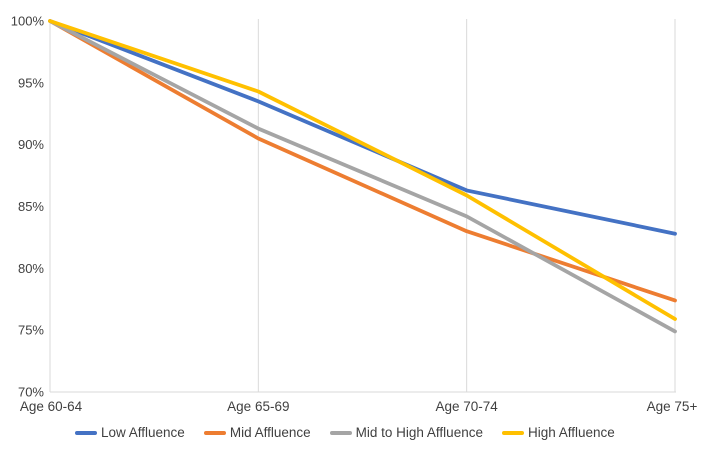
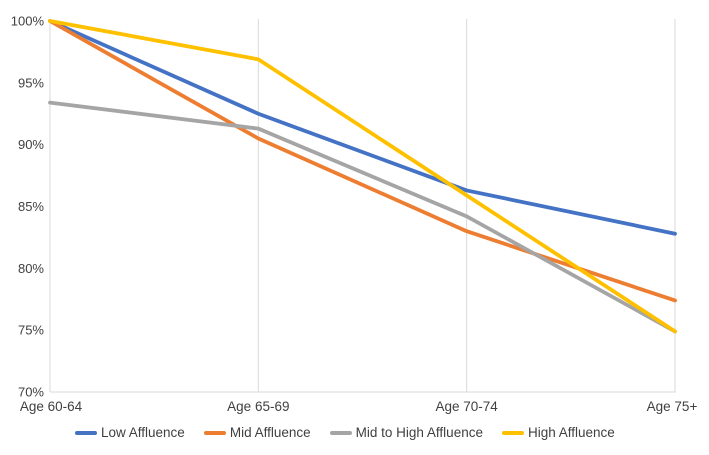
Mid to High Affluence/Age 60-64: 100.0% -> 93.4%
Low Affluence/Age 65-69: 93.5% -> 92.5%
High Affluence/Age 65-69: 94.3% -> 96.9%
High Affluence/Age 75+: 75.9% -> 74.9%
